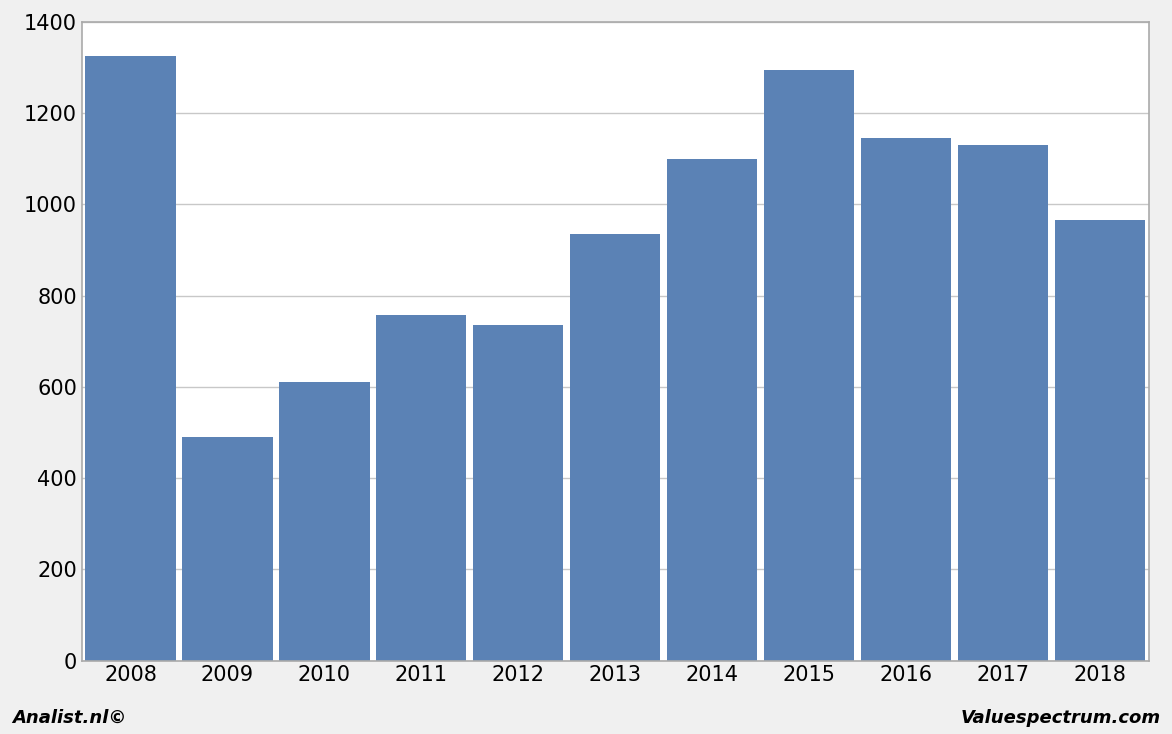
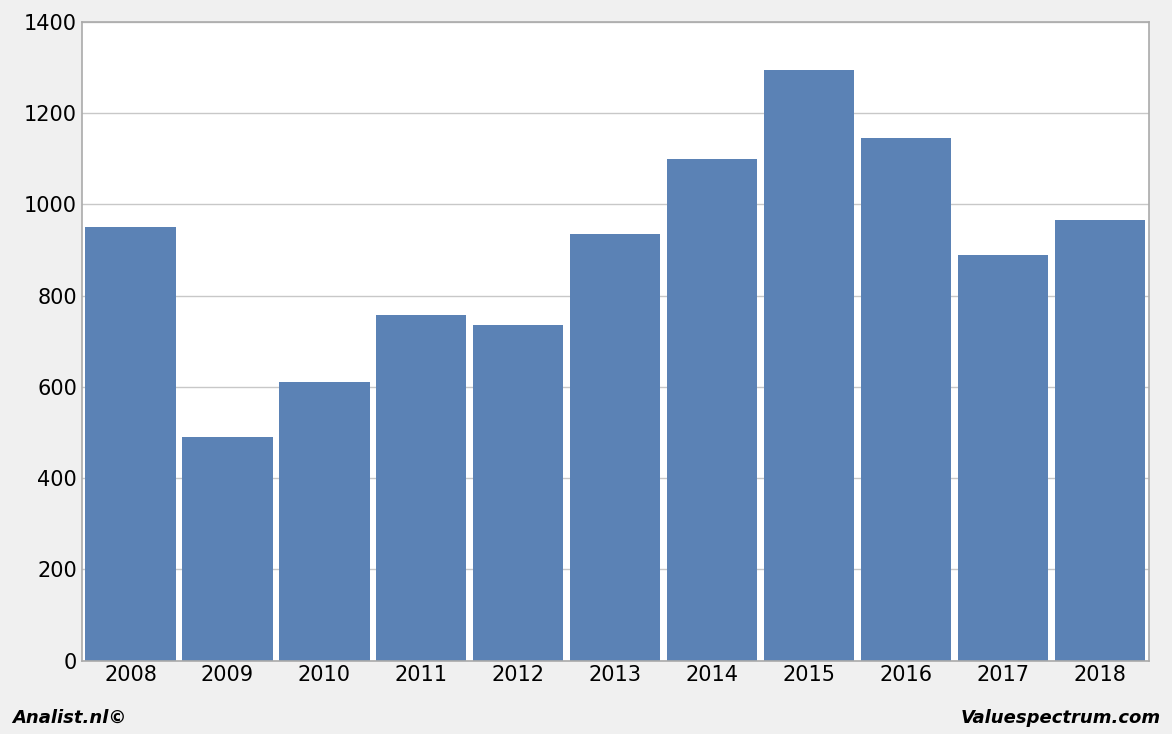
2008: 1325 -> 950
2017: 1130 -> 890
